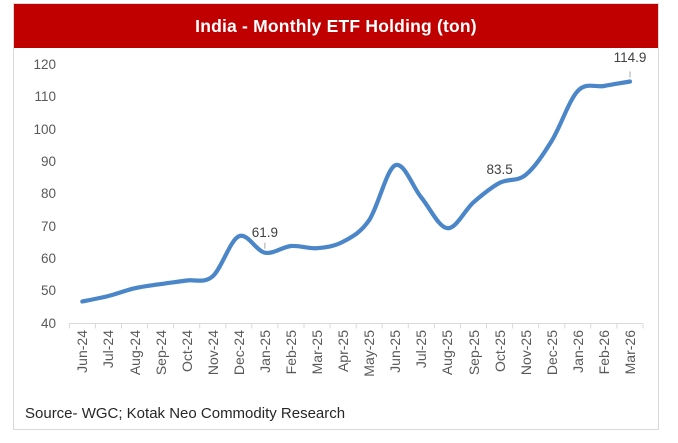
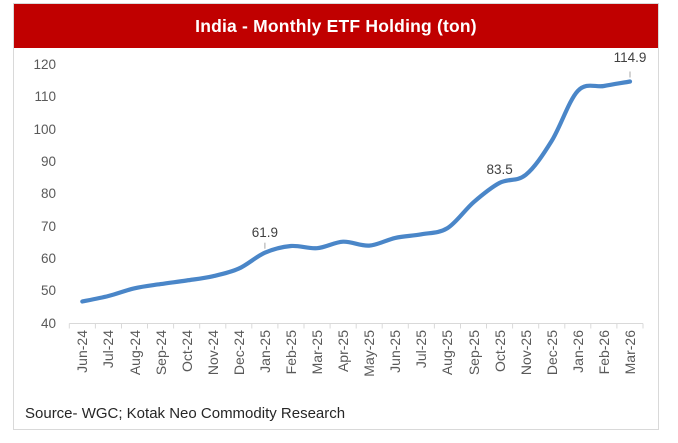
Dec-24: 67 -> 57
May-25: 72 -> 64
Jun-25: 89 -> 66
Jul-25: 79 -> 68
